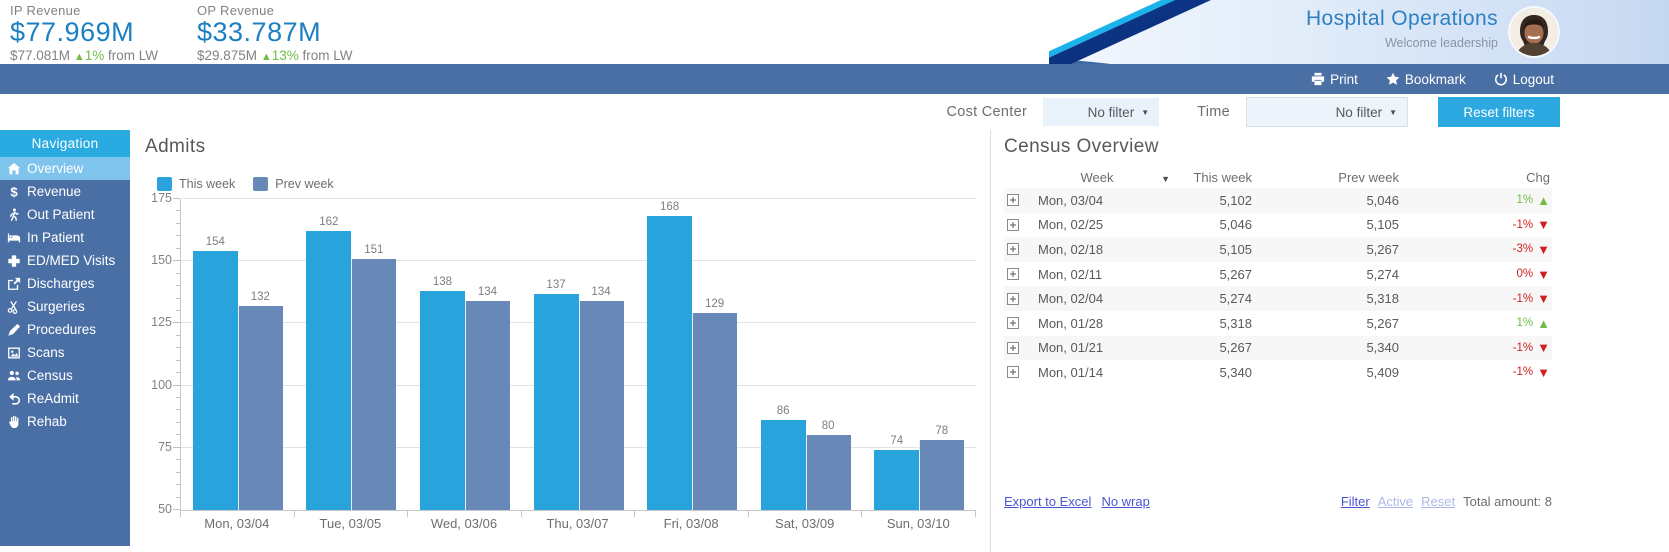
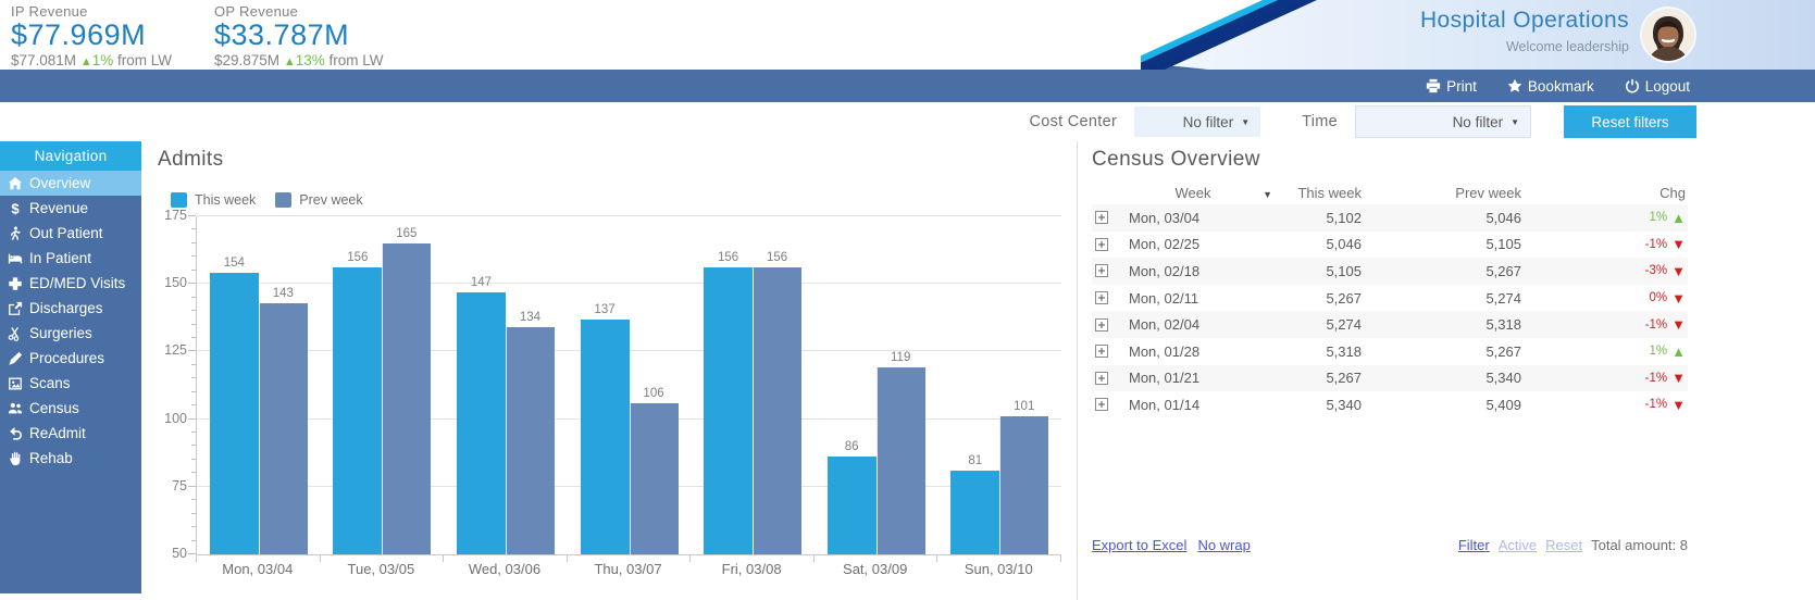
Prev week/Mon, 03/04: 132 -> 143
This week/Tue, 03/05: 162 -> 156
Prev week/Tue, 03/05: 151 -> 165
This week/Wed, 03/06: 138 -> 147
Prev week/Thu, 03/07: 134 -> 106
This week/Fri, 03/08: 168 -> 156
Prev week/Fri, 03/08: 129 -> 156
Prev week/Sat, 03/09: 80 -> 119
This week/Sun, 03/10: 74 -> 81
Prev week/Sun, 03/10: 78 -> 101
